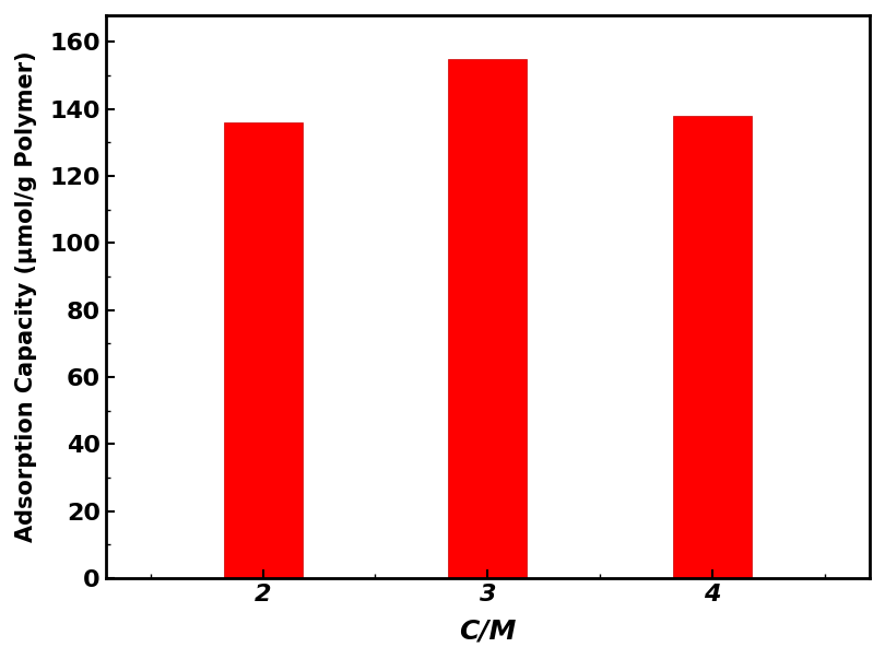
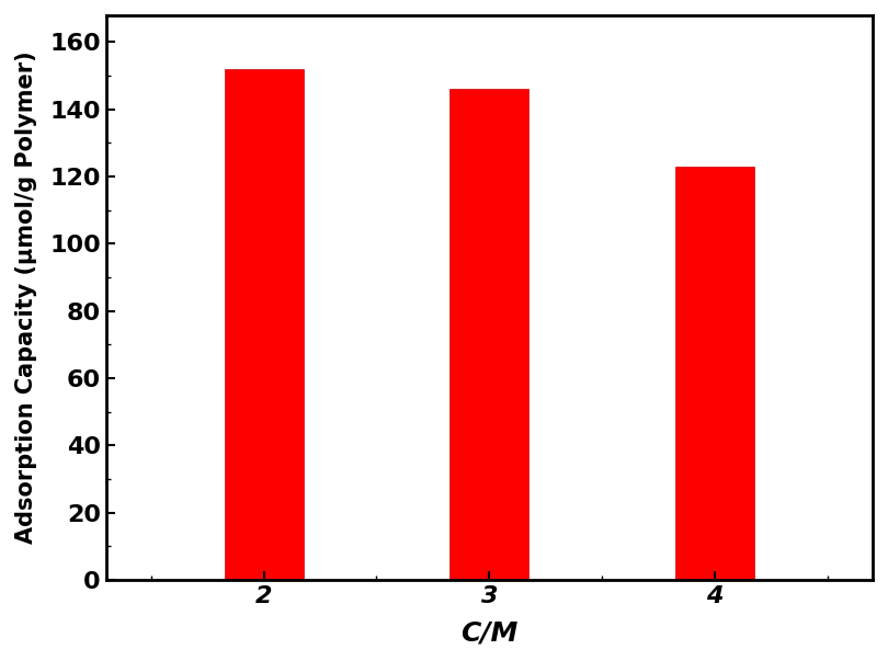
2: 136 -> 152
3: 155 -> 146
4: 138 -> 123
